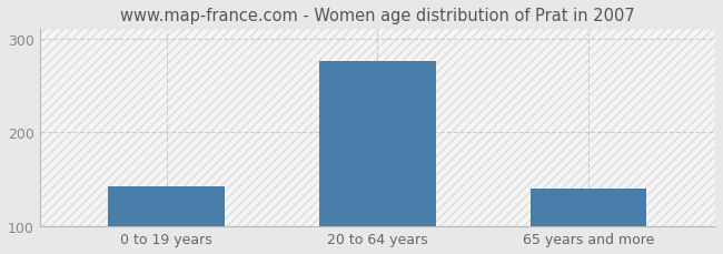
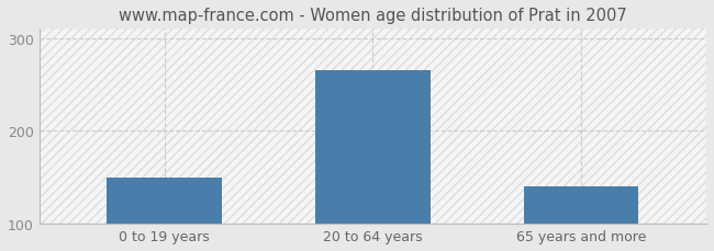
0 to 19 years: 143 -> 150
20 to 64 years: 276 -> 266
